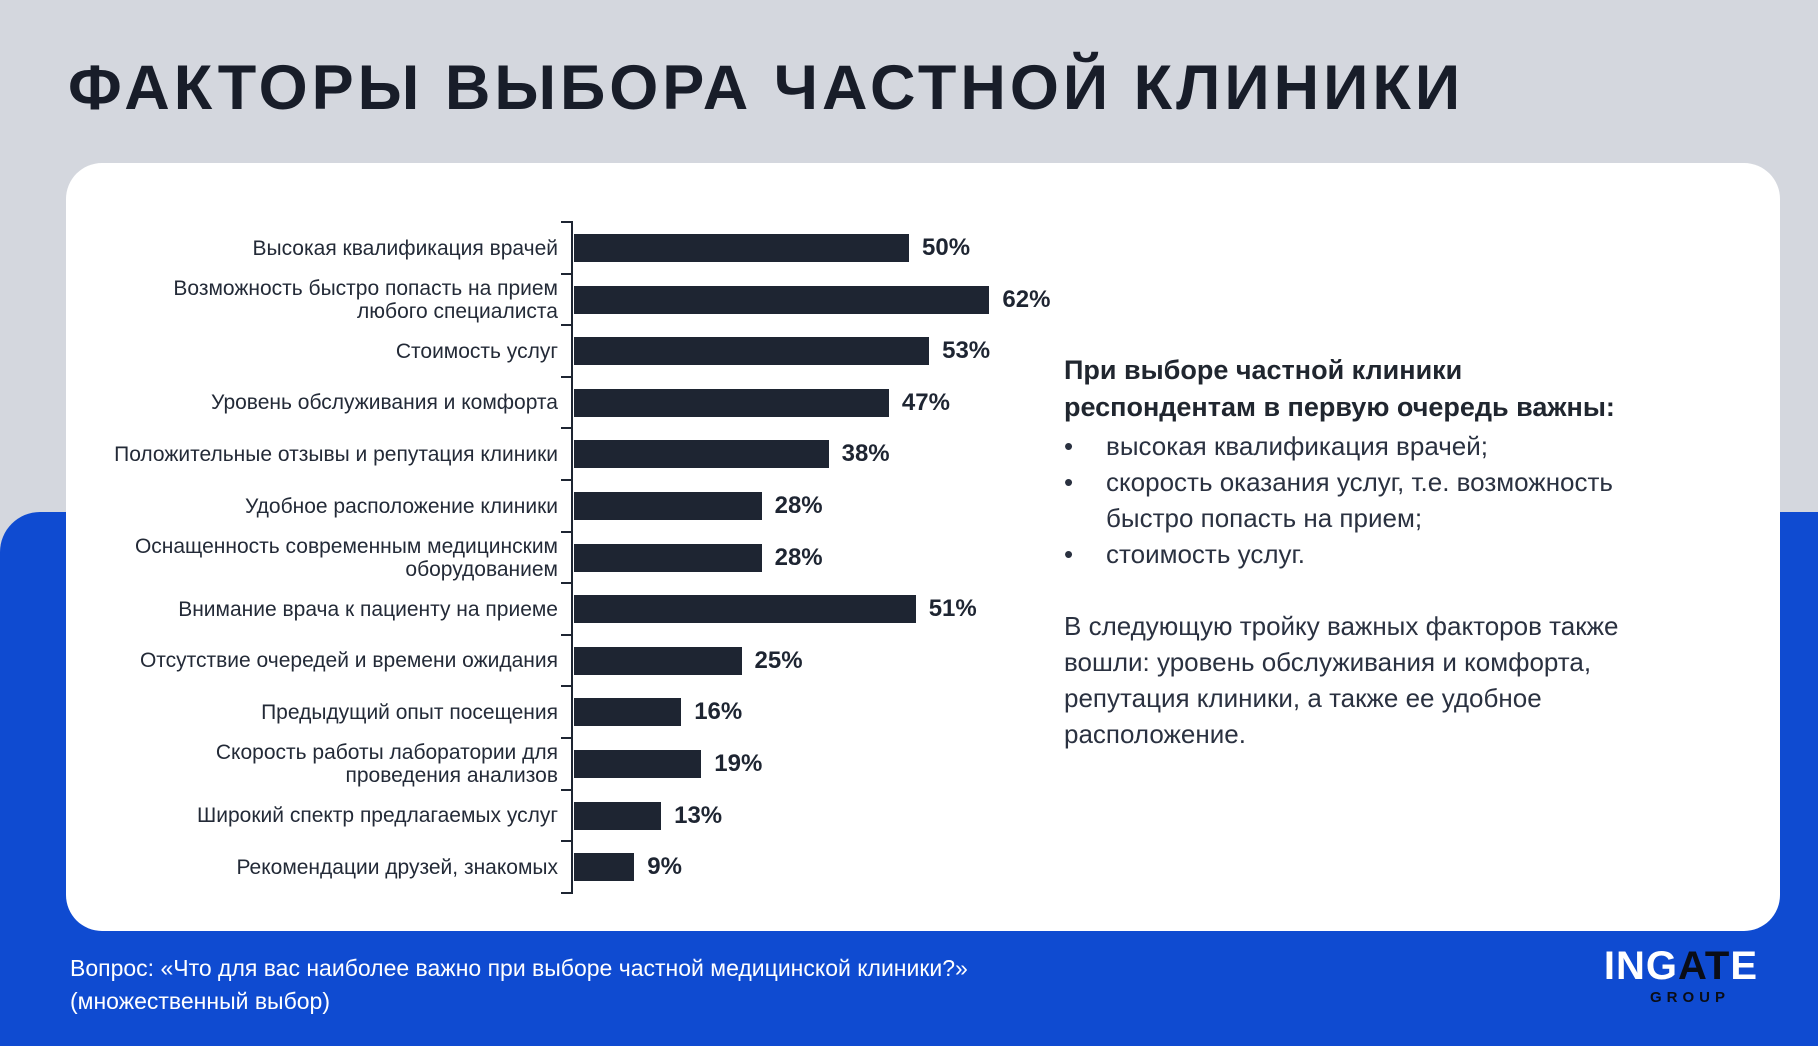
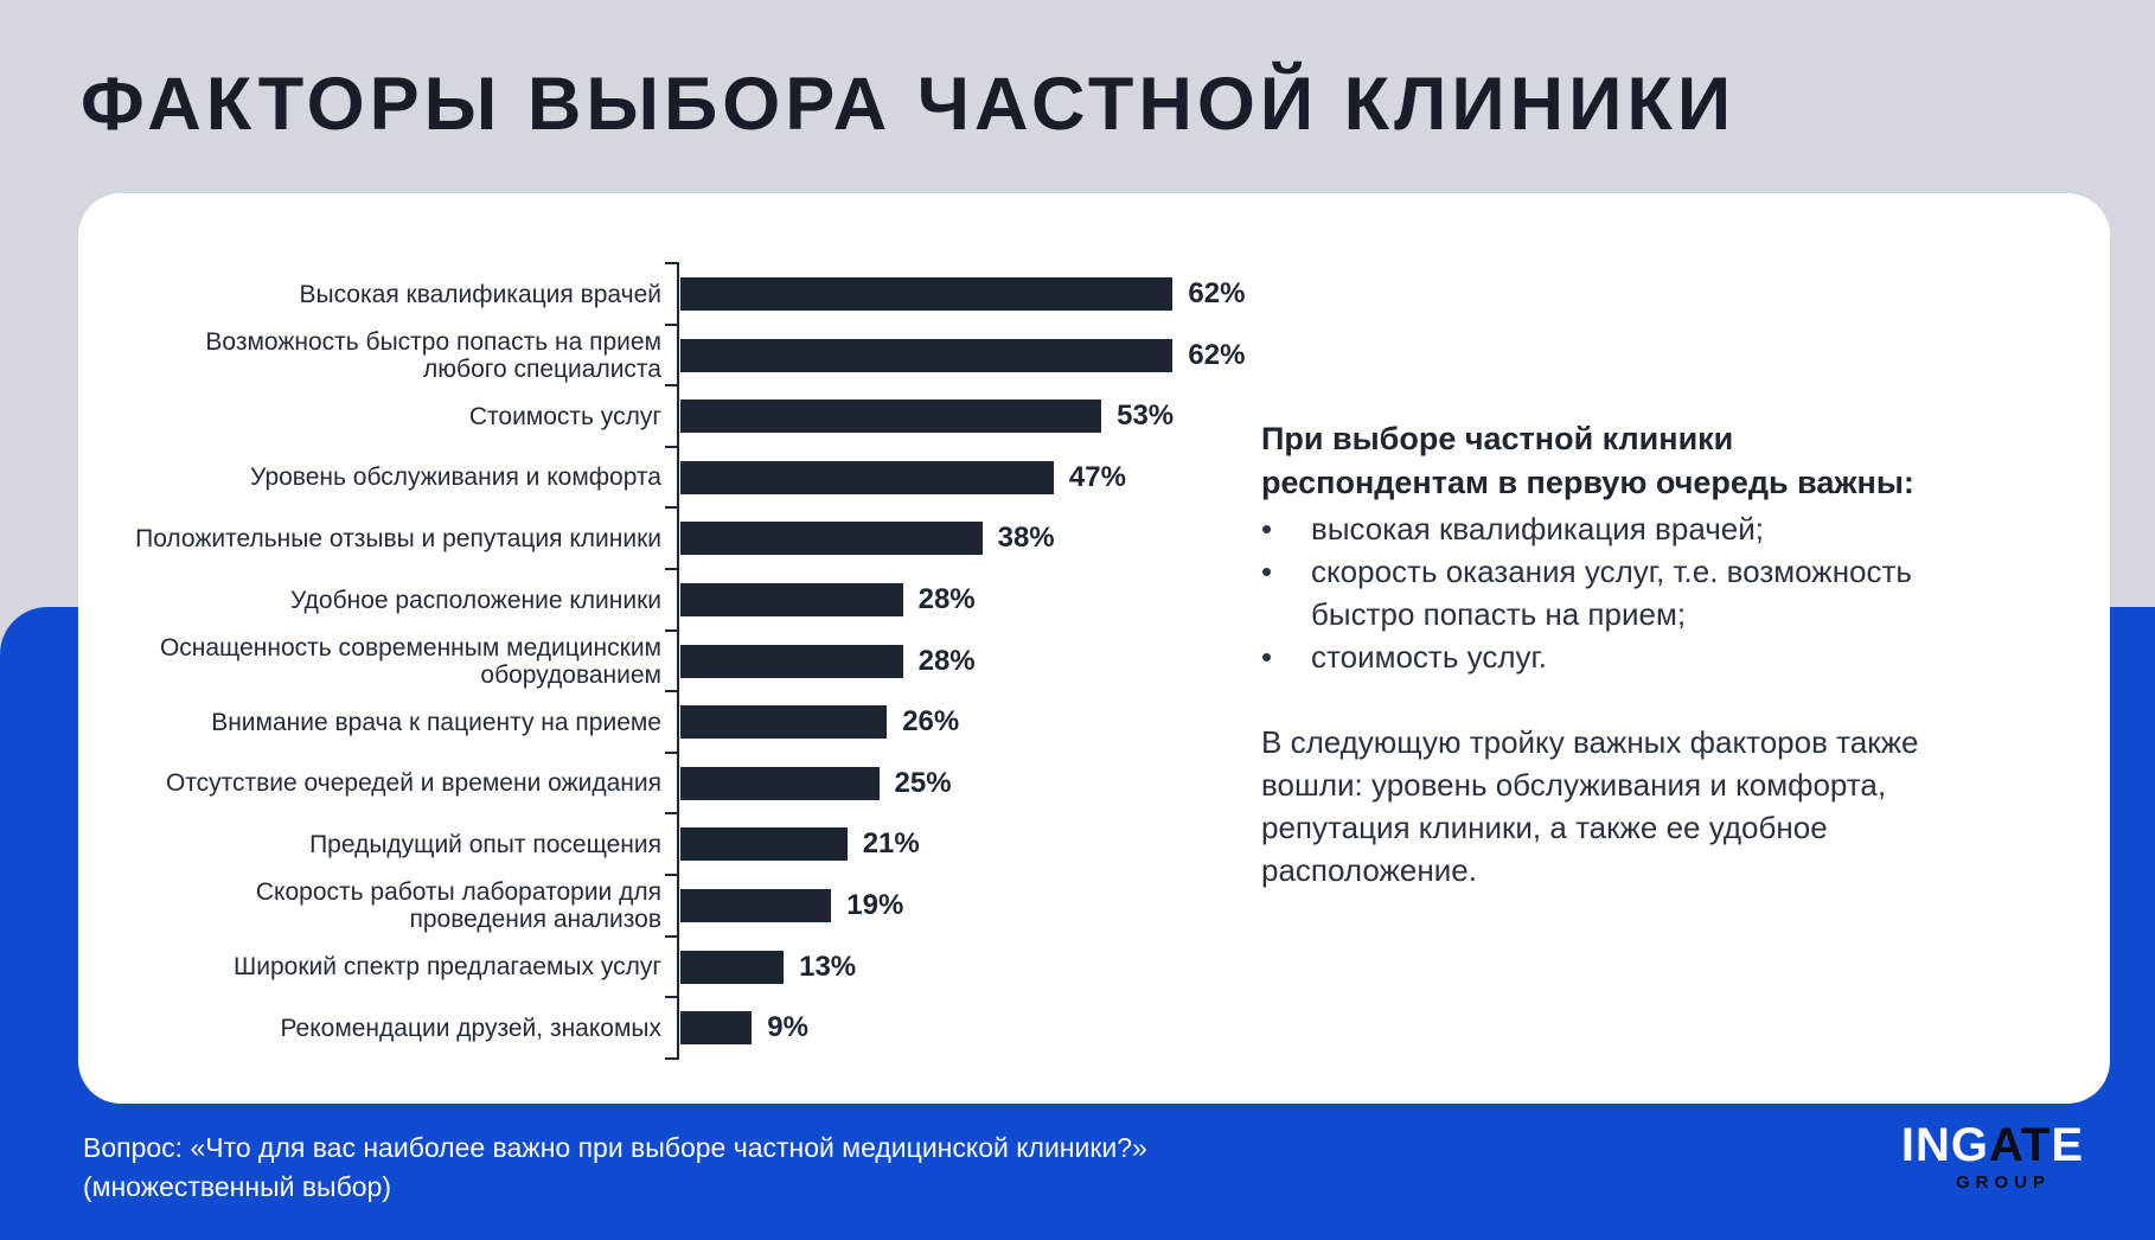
Высокая квалификация врачей: 50% -> 62%
Внимание врача к пациенту на приеме: 51% -> 26%
Предыдущий опыт посещения: 16% -> 21%
